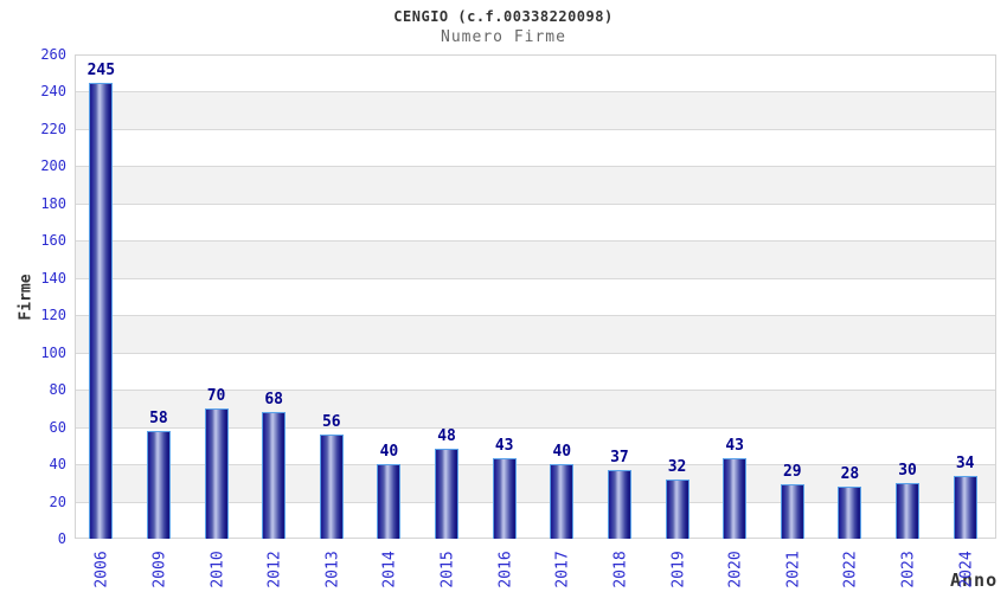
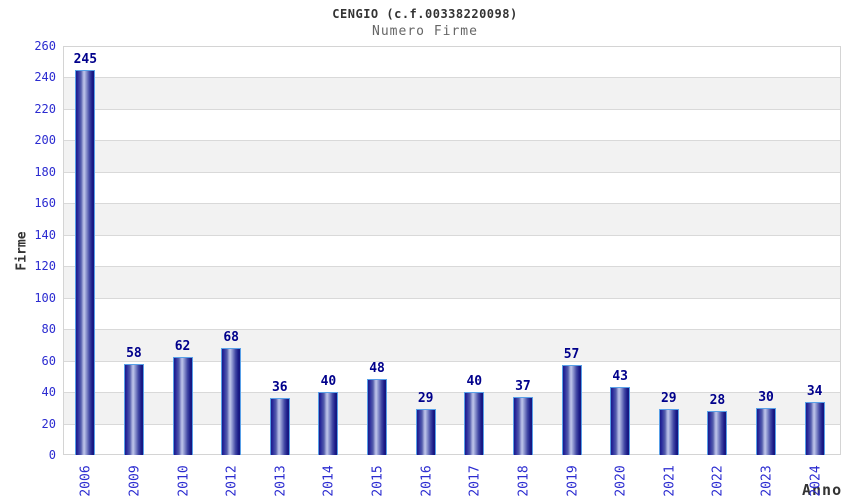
2010: 70 -> 62
2013: 56 -> 36
2016: 43 -> 29
2019: 32 -> 57
